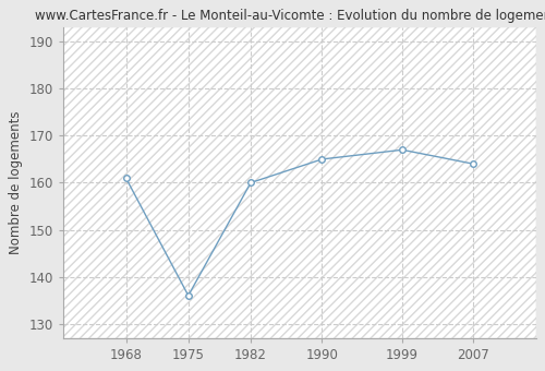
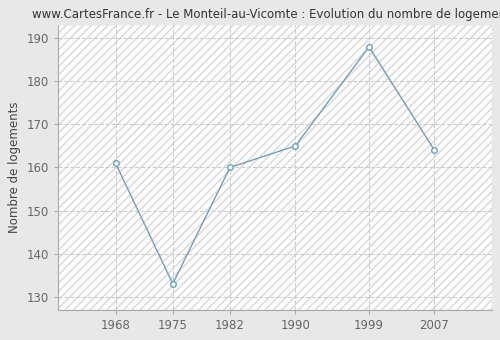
1975: 136 -> 133
1999: 167 -> 188
